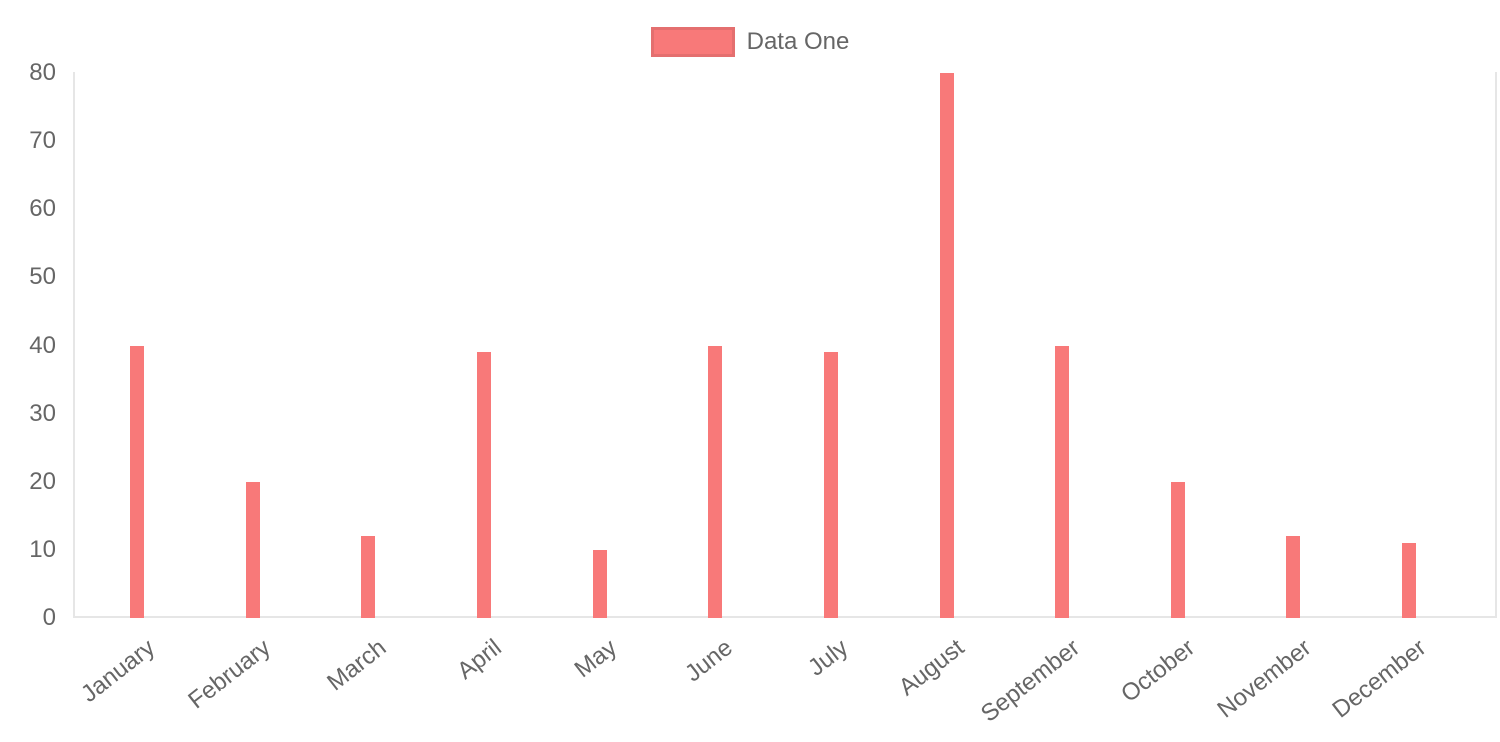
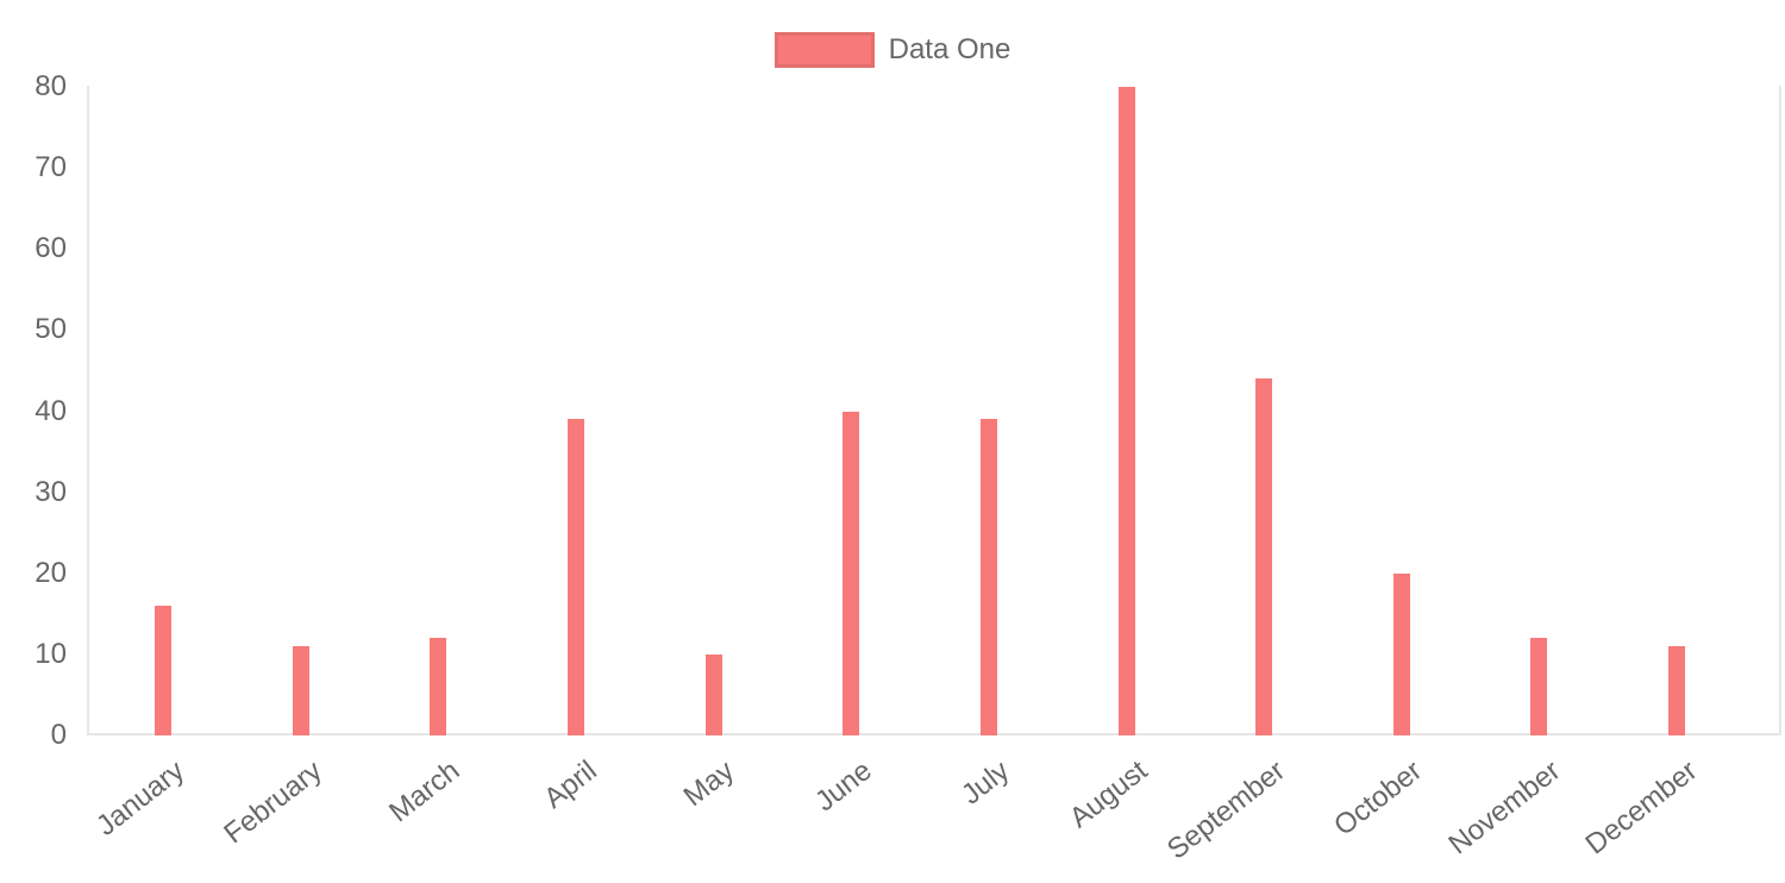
January: 40 -> 16
February: 20 -> 11
September: 40 -> 44
